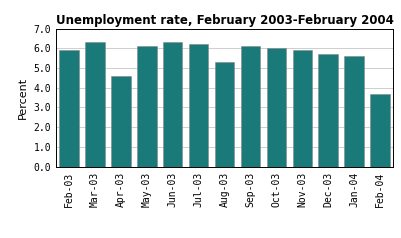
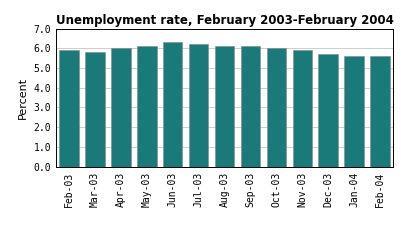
Mar-03: 6.3 -> 5.8
Apr-03: 4.6 -> 6.0
Aug-03: 5.3 -> 6.1
Feb-04: 3.7 -> 5.6
